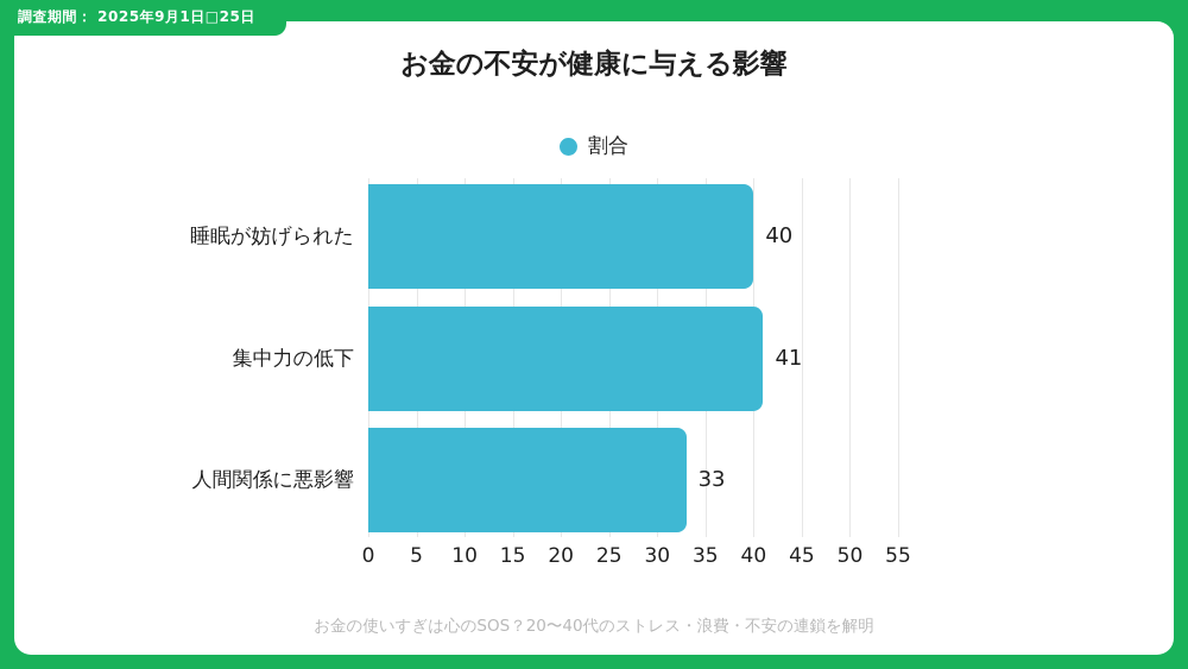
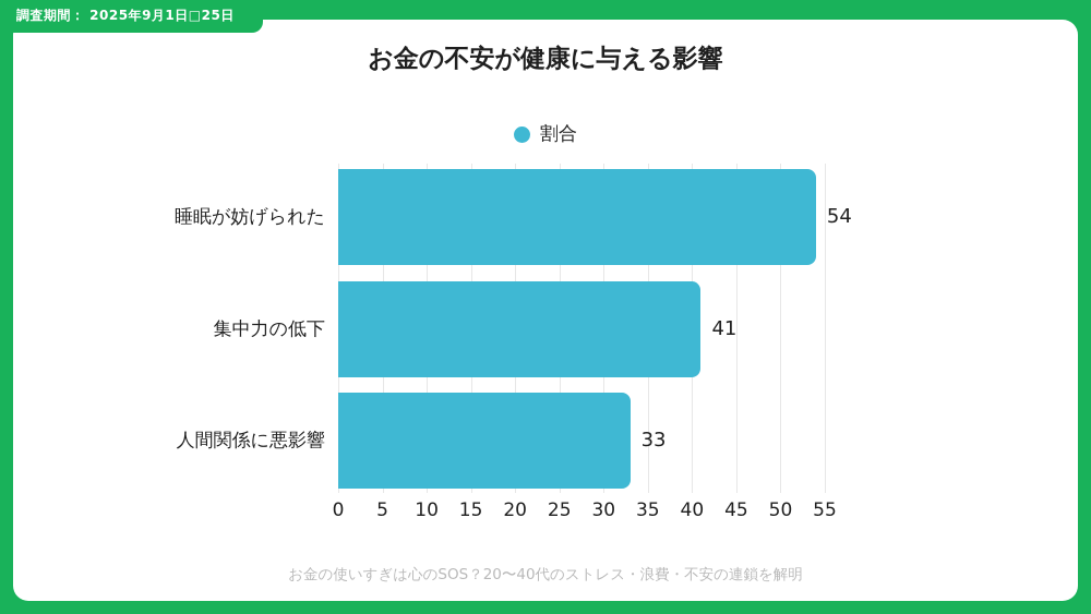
睡眠が妨げられた: 40 -> 54
